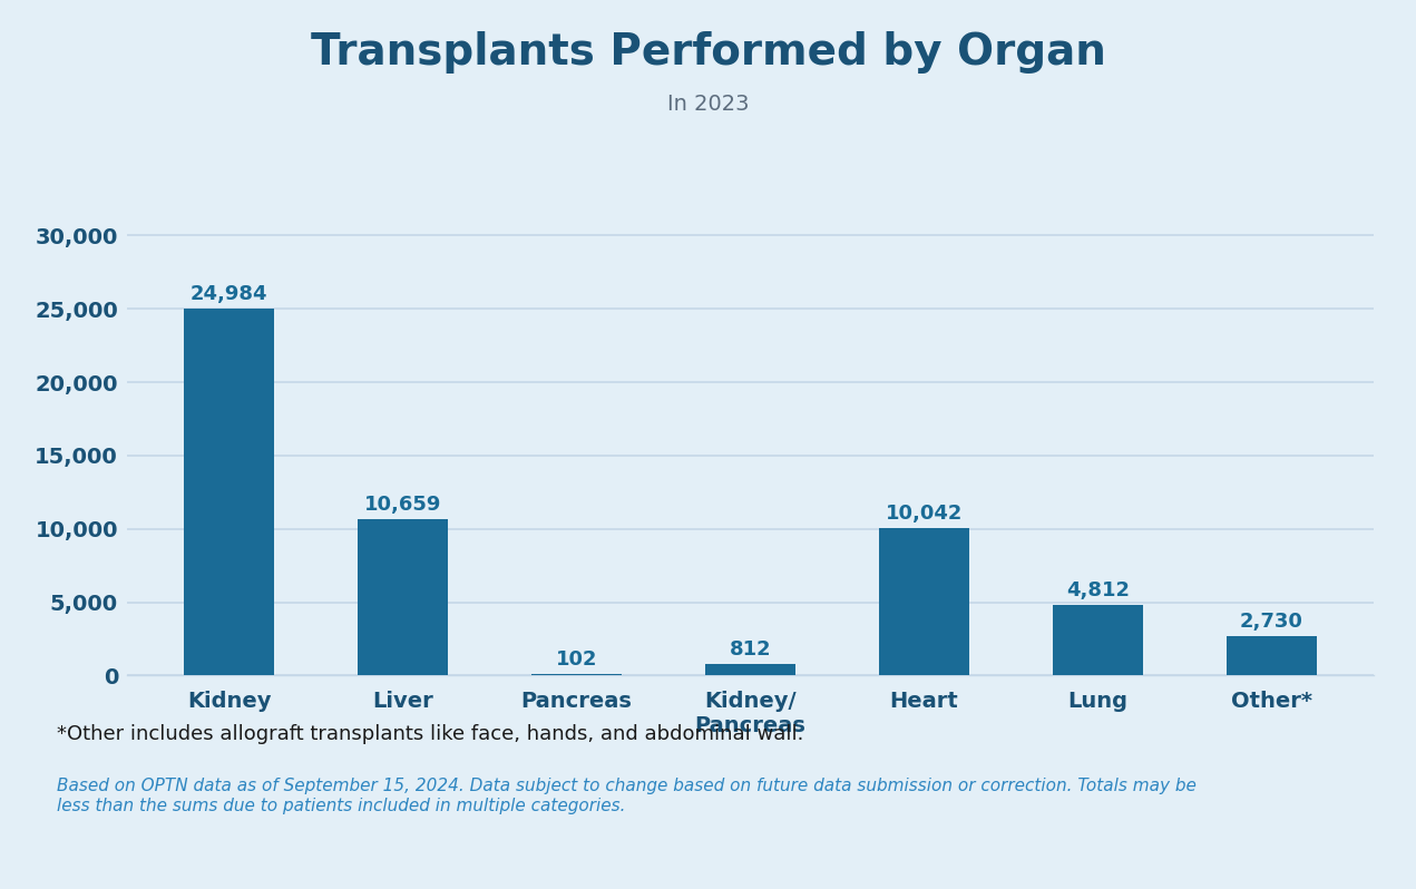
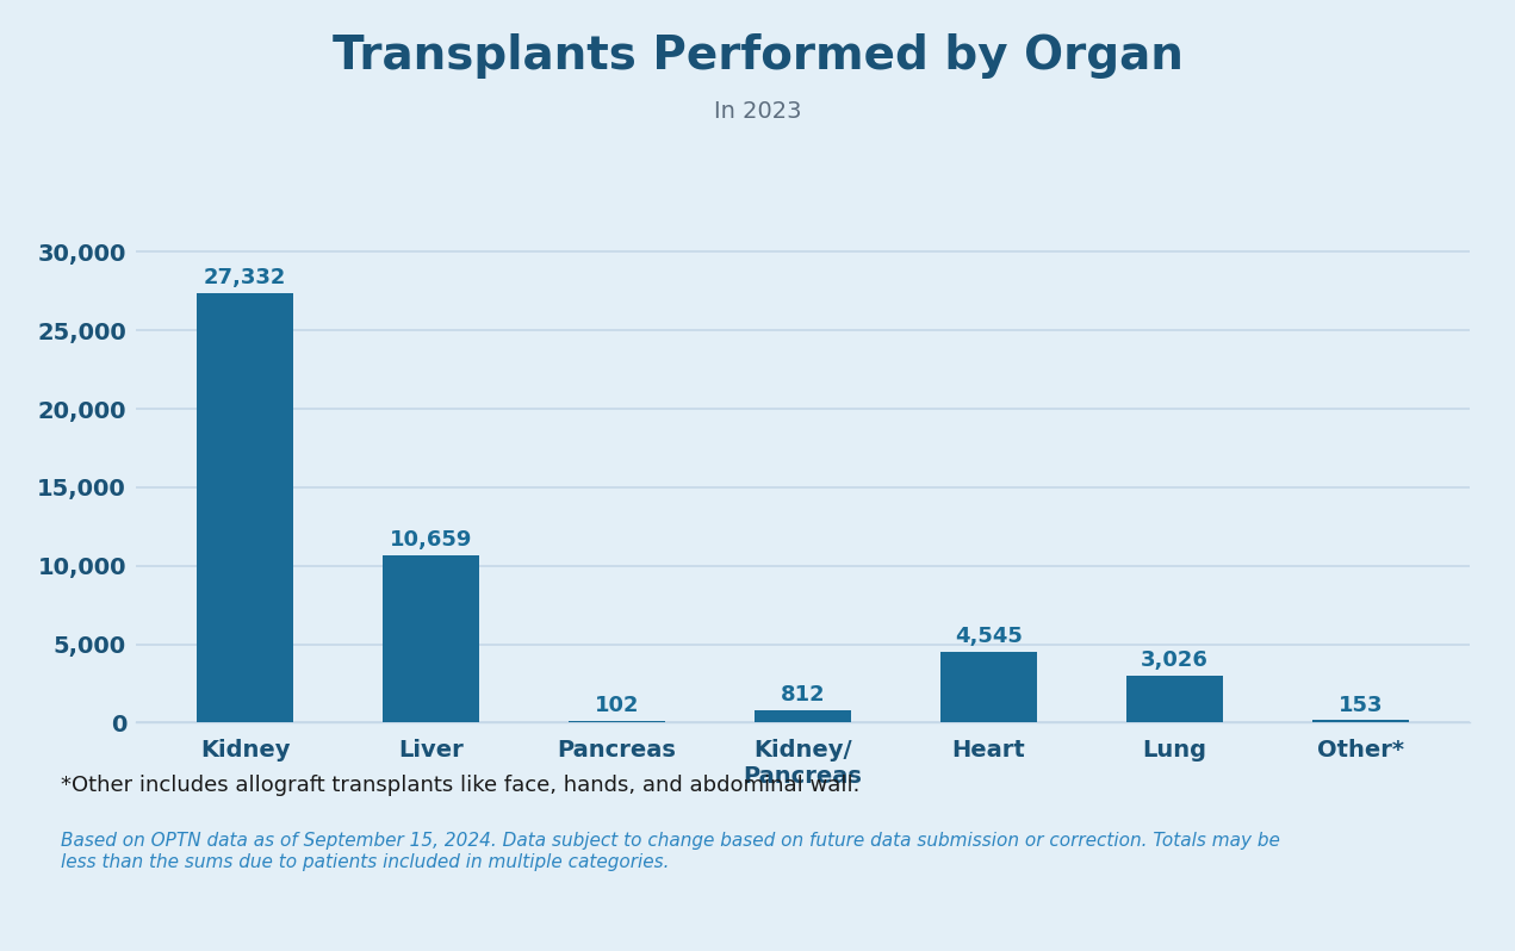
Kidney: 24,984 -> 27,332
Heart: 10,042 -> 4,545
Lung: 4,812 -> 3,026
Other*: 2,730 -> 153
